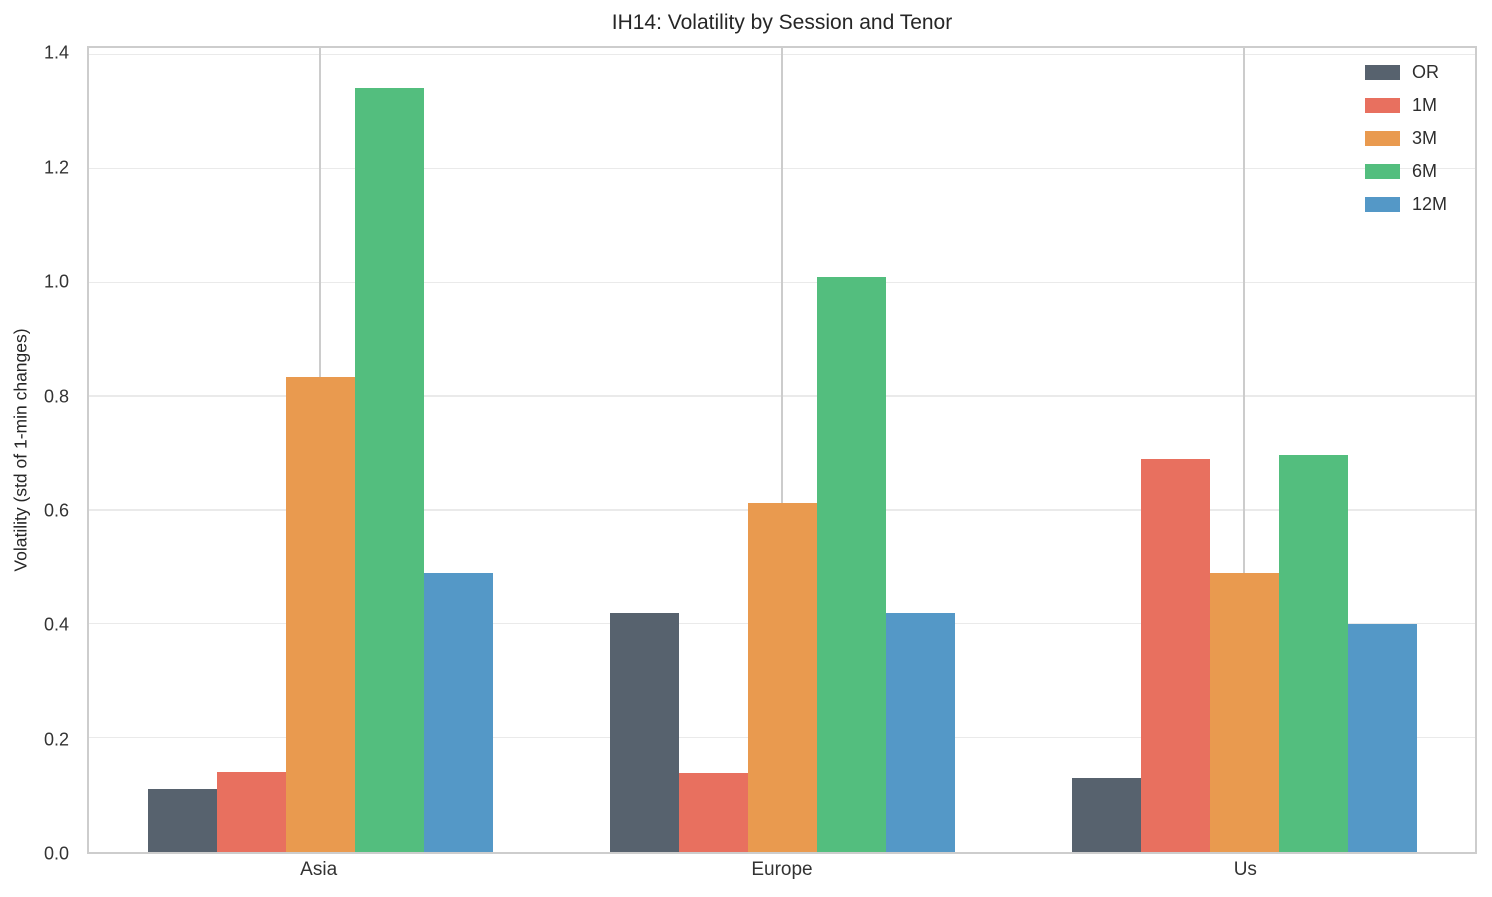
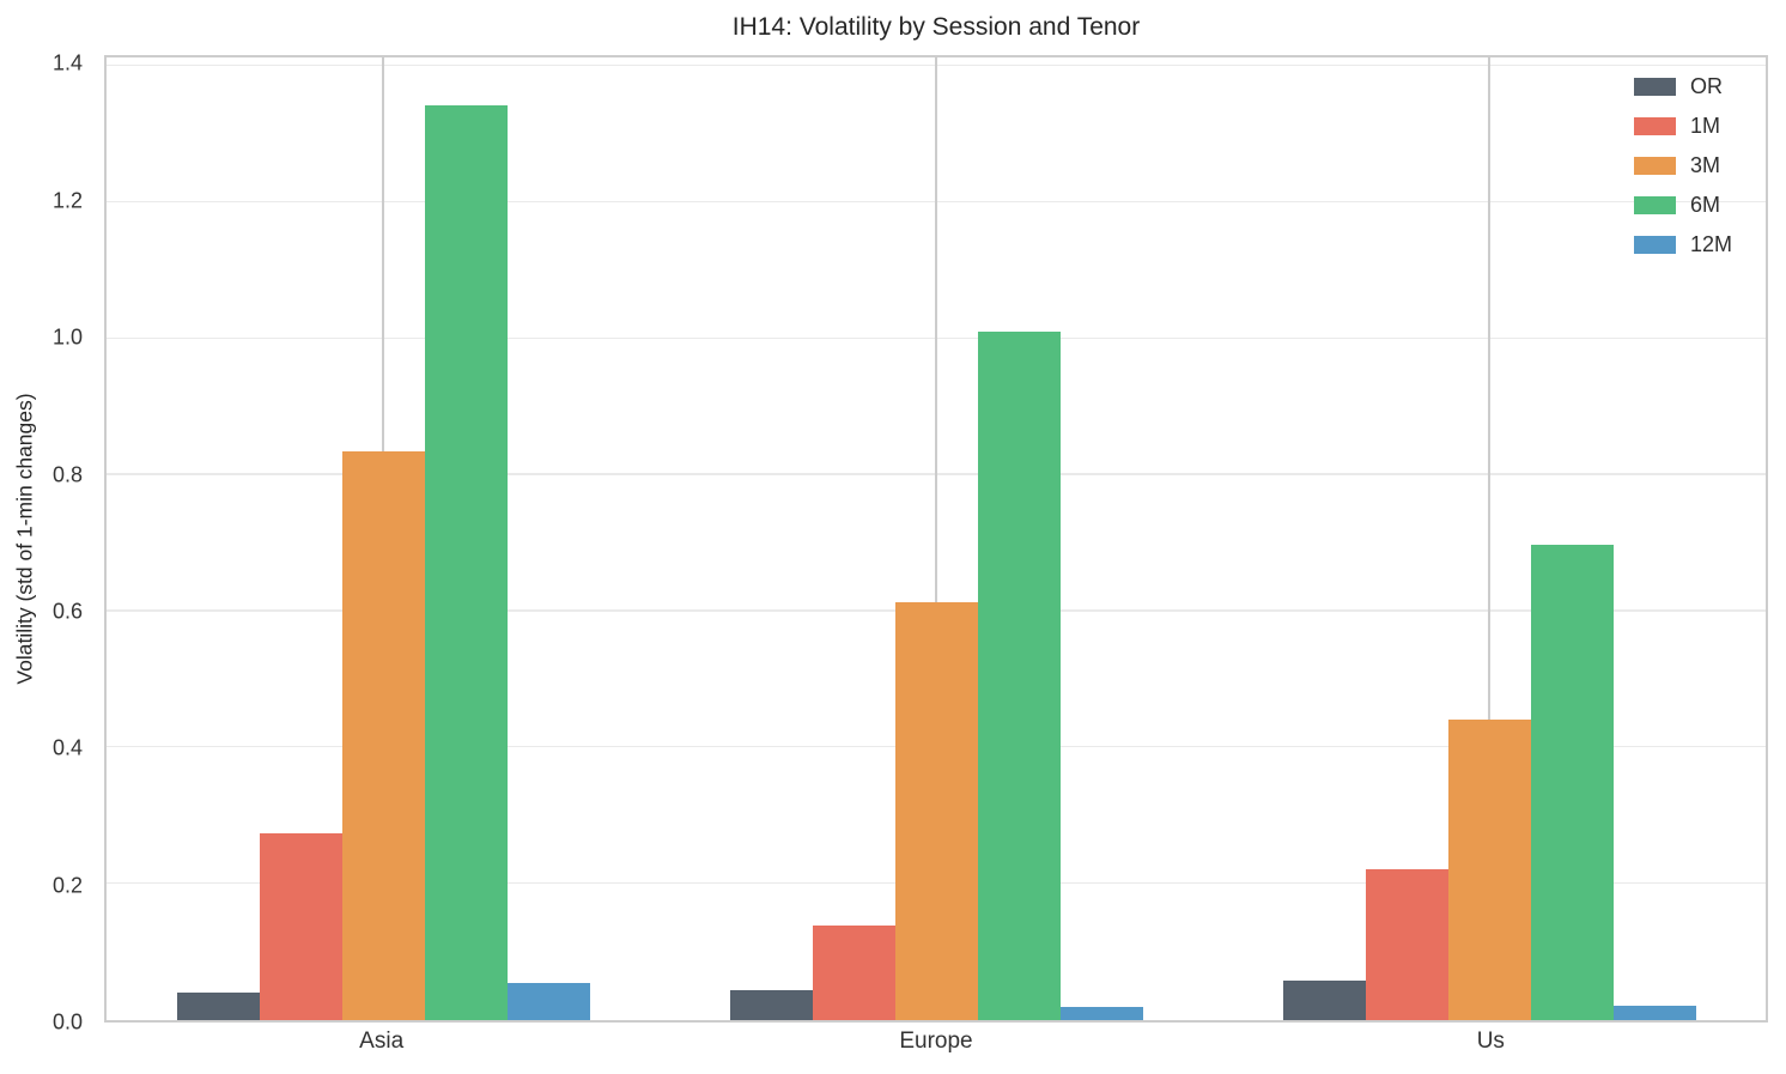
OR/Asia: 0.11 -> 0.04
1M/Asia: 0.14 -> 0.27
12M/Asia: 0.49 -> 0.06
OR/Europe: 0.42 -> 0.04
12M/Europe: 0.42 -> 0.02
OR/Us: 0.13 -> 0.06
1M/Us: 0.69 -> 0.22
3M/Us: 0.49 -> 0.44
12M/Us: 0.40 -> 0.02
